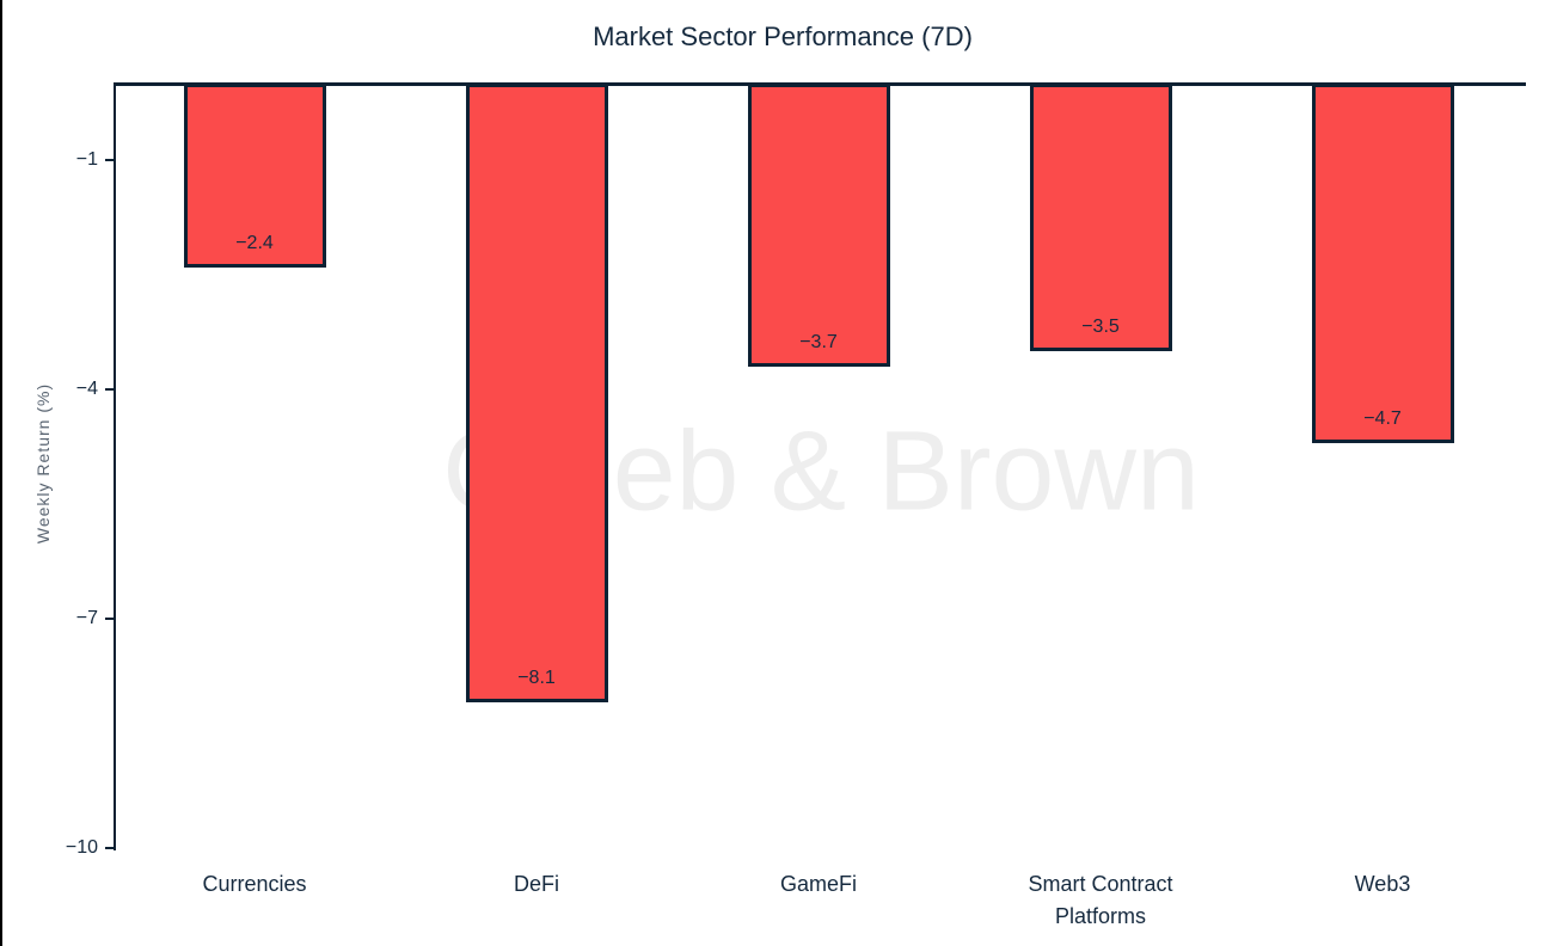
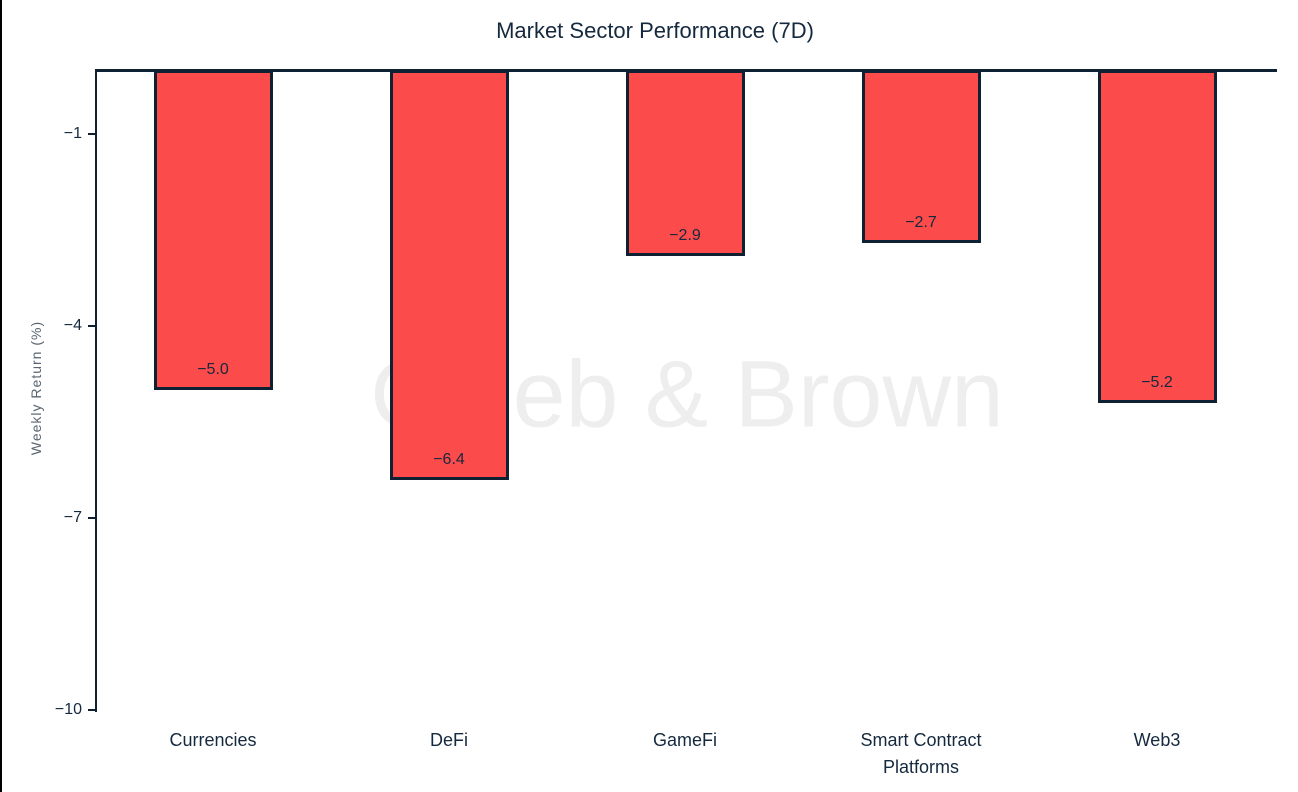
Currencies: −2.4 -> −5.0
DeFi: −8.1 -> −6.4
GameFi: −3.7 -> −2.9
Smart Contract Platforms: −3.5 -> −2.7
Web3: −4.7 -> −5.2
